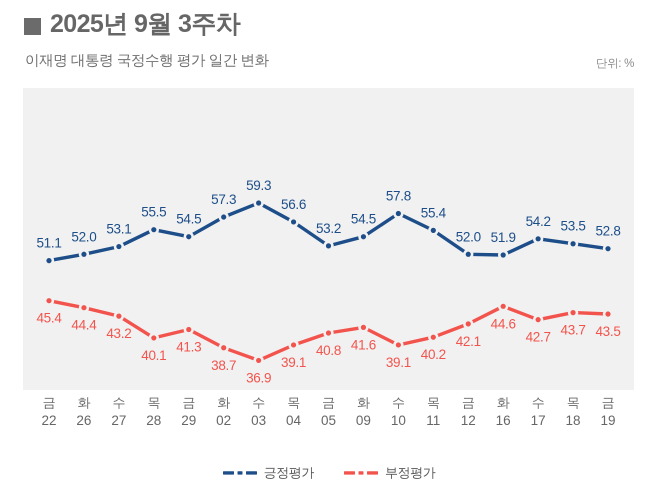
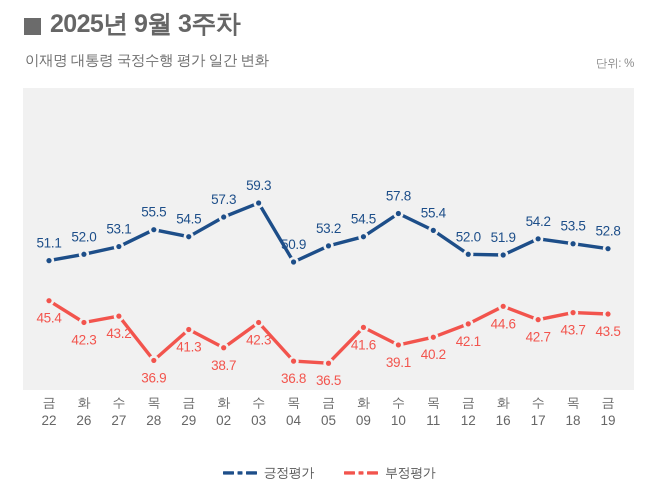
부정평가/화 26: 44.4 -> 42.3
부정평가/목 28: 40.1 -> 36.9
부정평가/수 03: 36.9 -> 42.3
긍정평가/목 04: 56.6 -> 50.9
부정평가/목 04: 39.1 -> 36.8
부정평가/금 05: 40.8 -> 36.5
